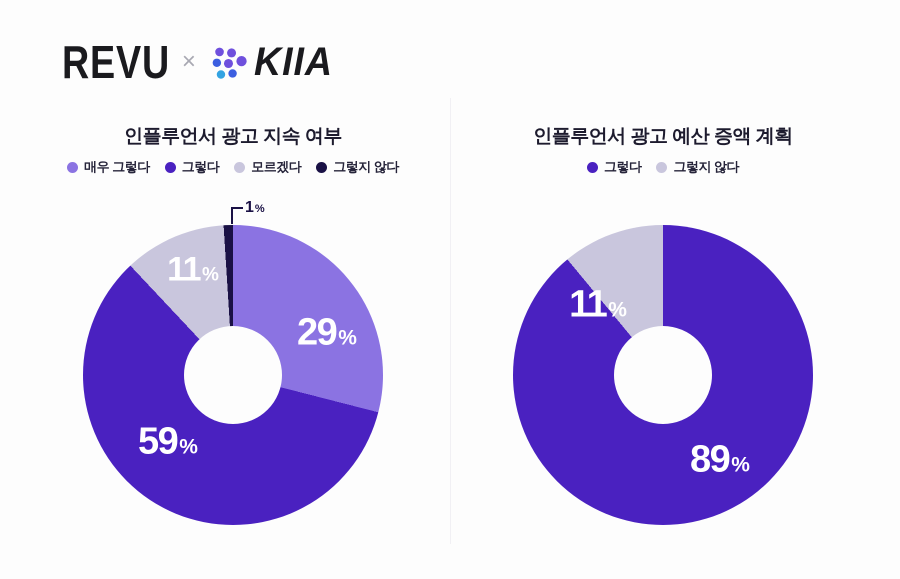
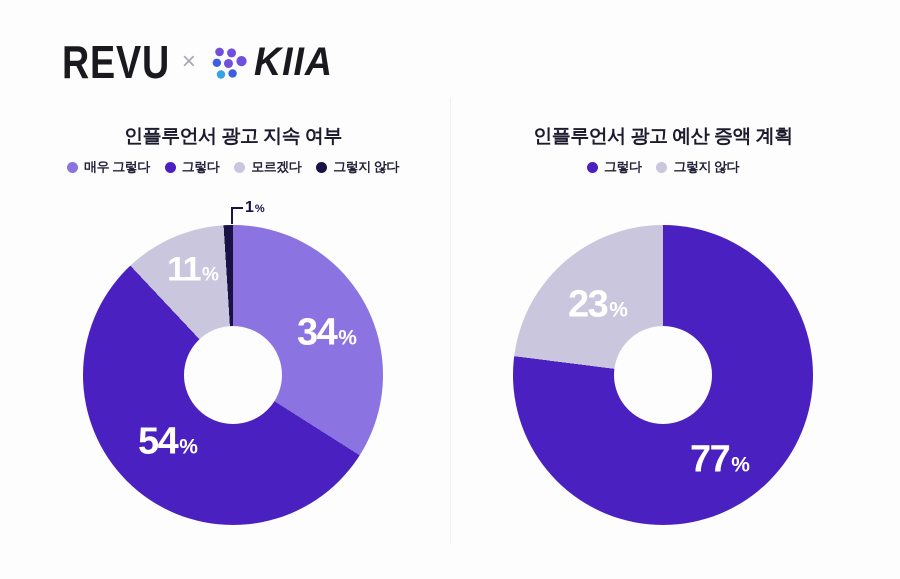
인플루언서 광고 지속 여부/매우 그렇다: 29 -> 34
인플루언서 광고 지속 여부/그렇다: 59 -> 54
인플루언서 광고 예산 증액 계획/그렇다: 89 -> 77
인플루언서 광고 예산 증액 계획/그렇지 않다: 11 -> 23
